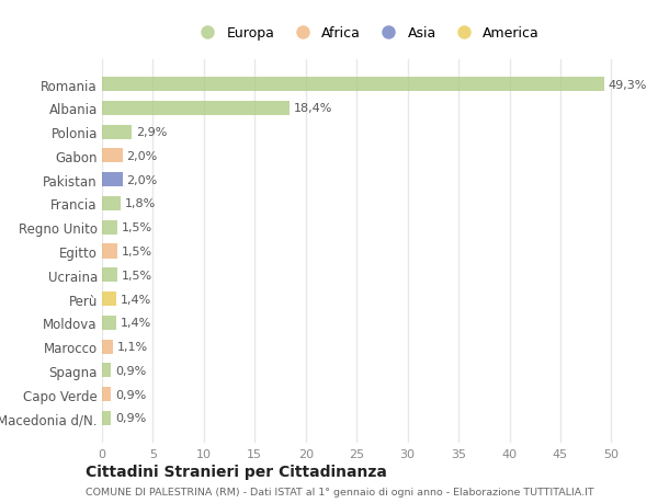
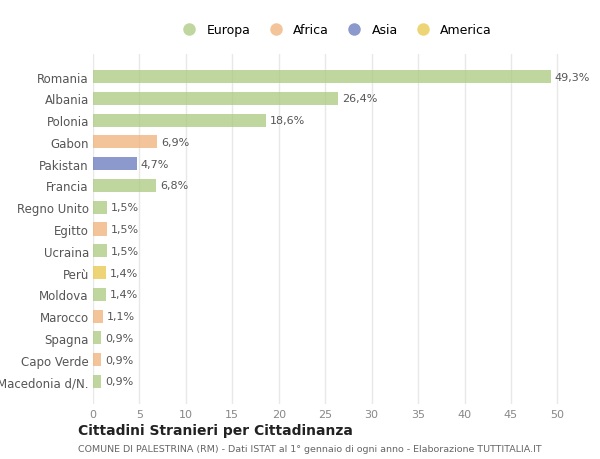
Albania: 18,4% -> 26,4%
Polonia: 2,9% -> 18,6%
Gabon: 2,0% -> 6,9%
Pakistan: 2,0% -> 4,7%
Francia: 1,8% -> 6,8%
